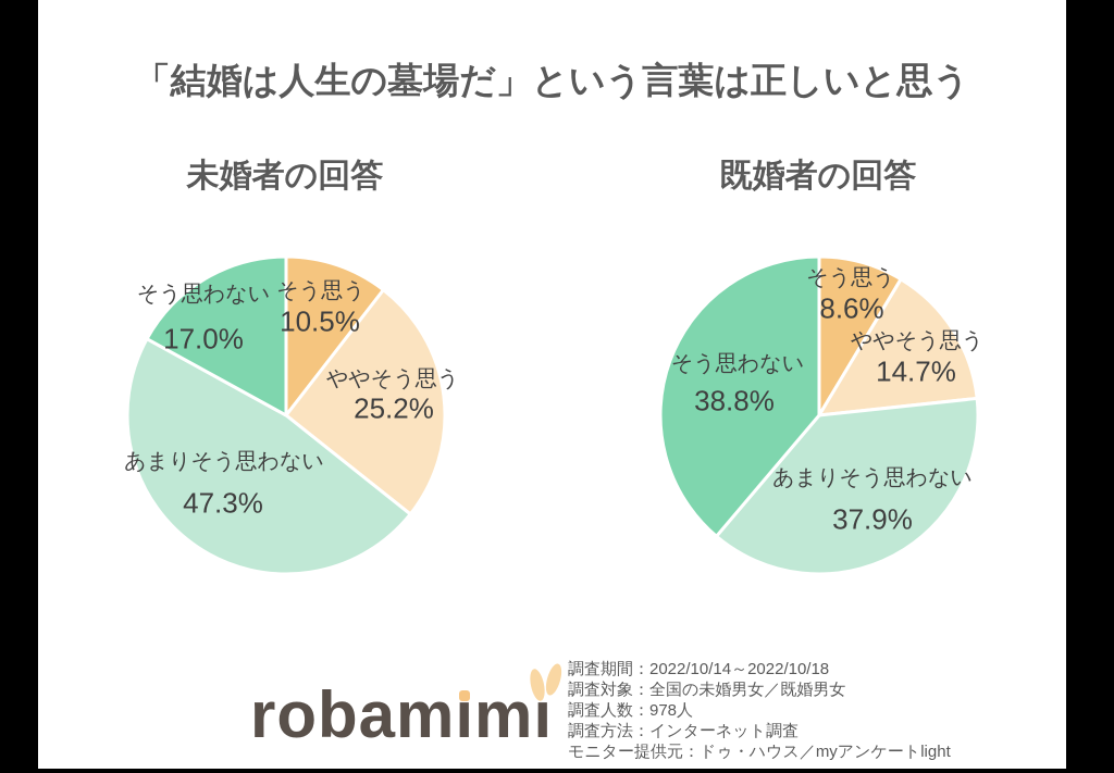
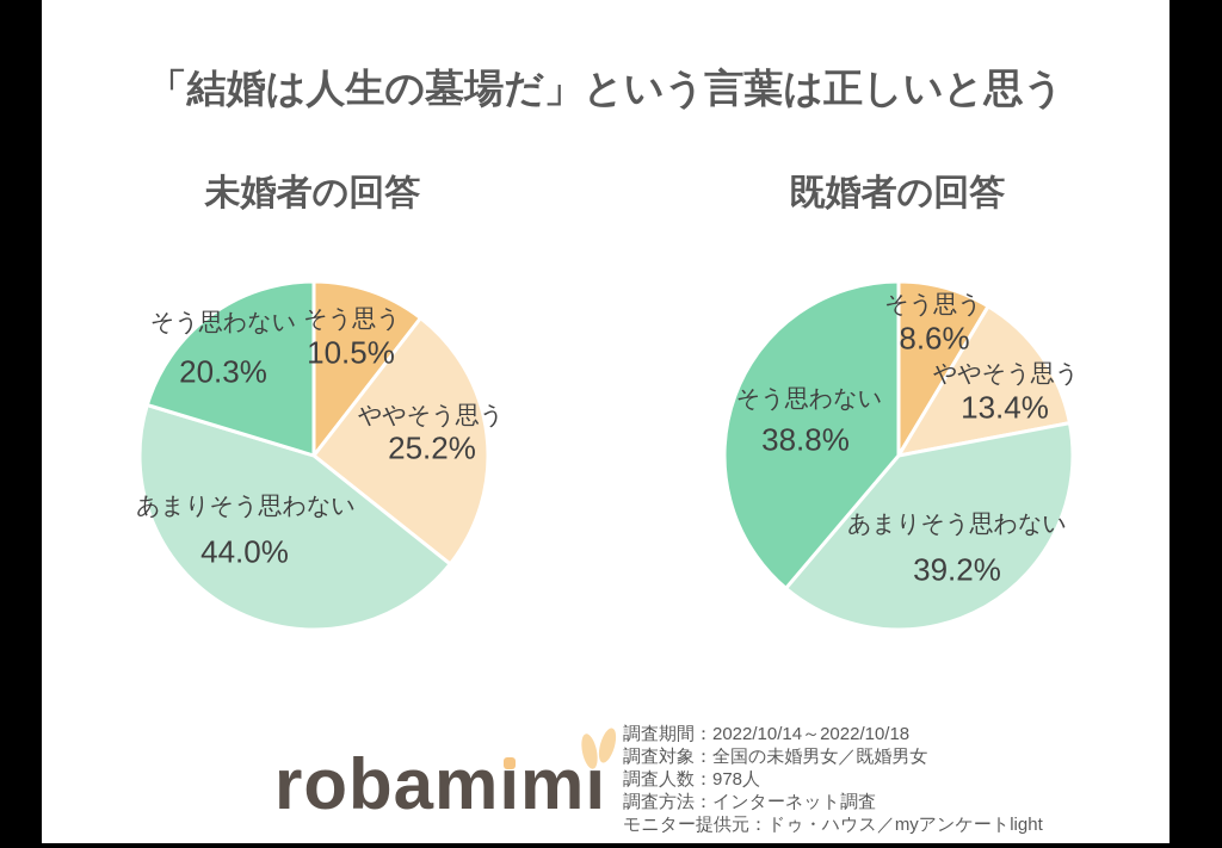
未婚者の回答/あまりそう思わない: 47.3% -> 44.0%
未婚者の回答/そう思わない: 17.0% -> 20.3%
既婚者の回答/ややそう思う: 14.7% -> 13.4%
既婚者の回答/あまりそう思わない: 37.9% -> 39.2%
